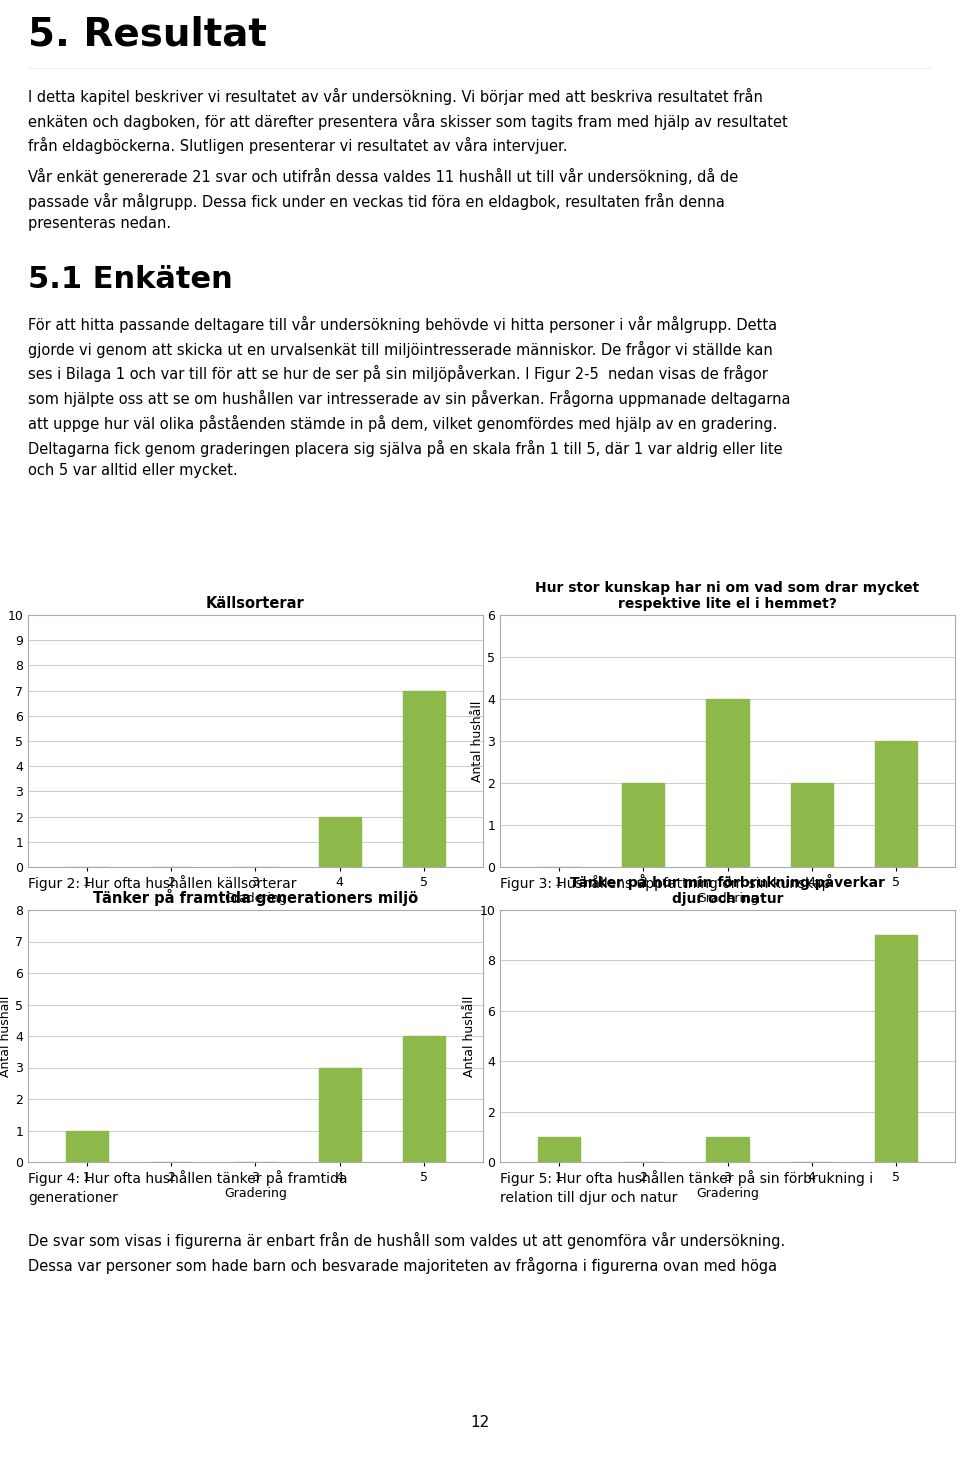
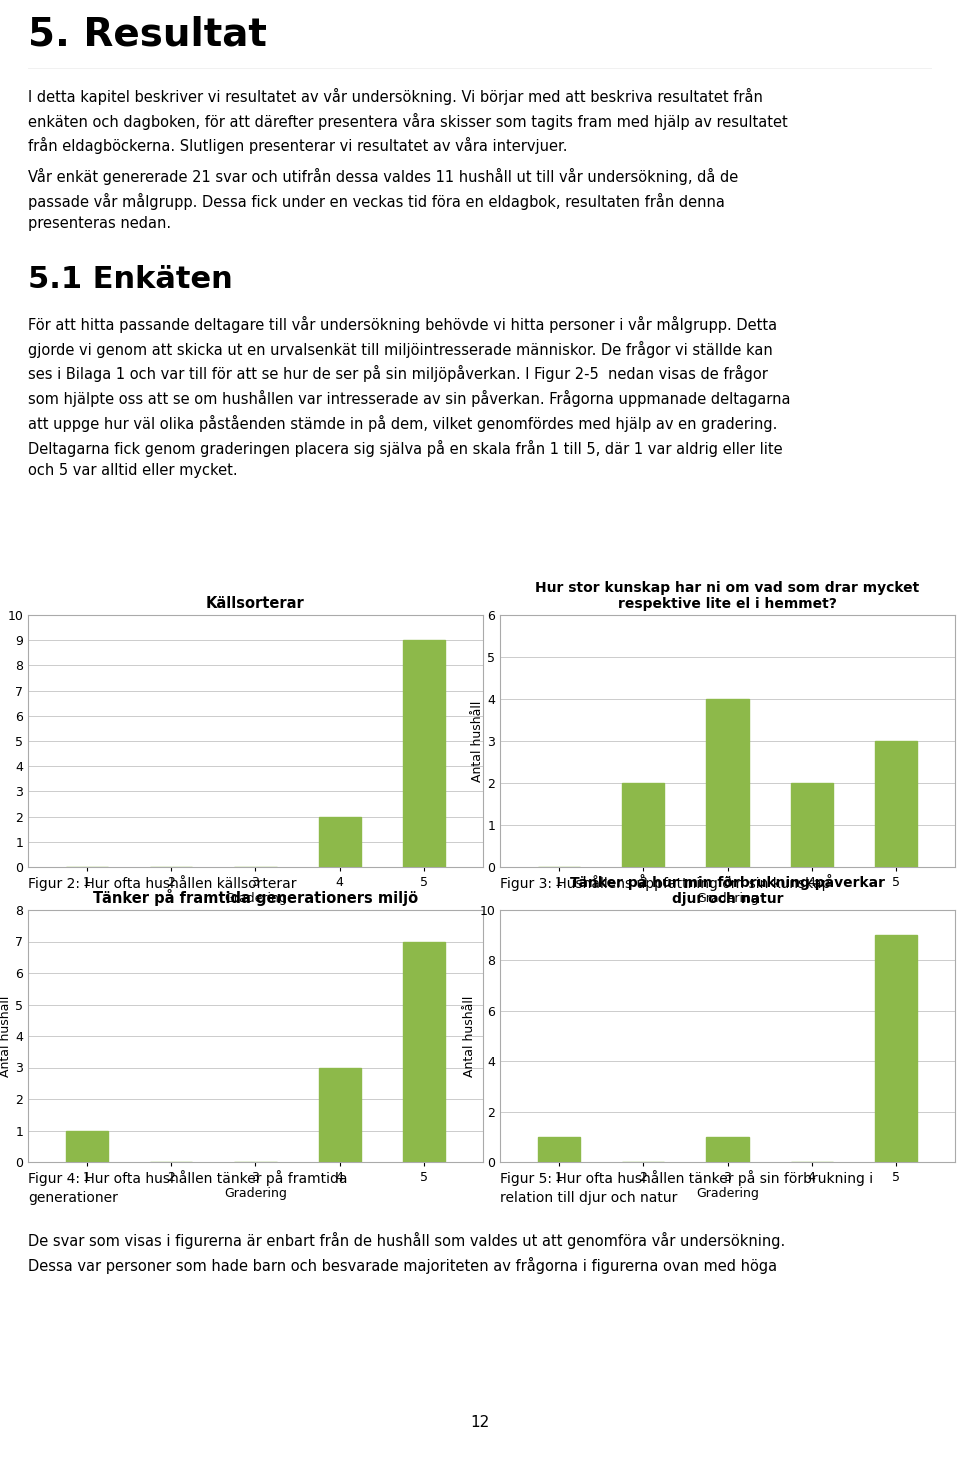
Källsorterar/5: 7 -> 9
Tänker på framtida generationers miljö/5: 4 -> 7
